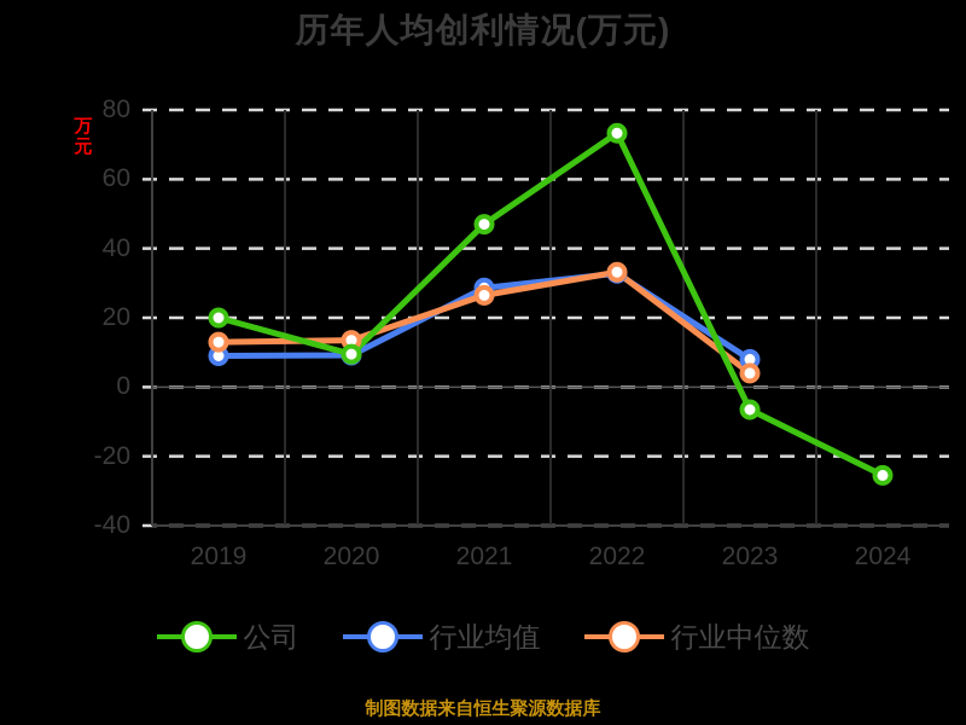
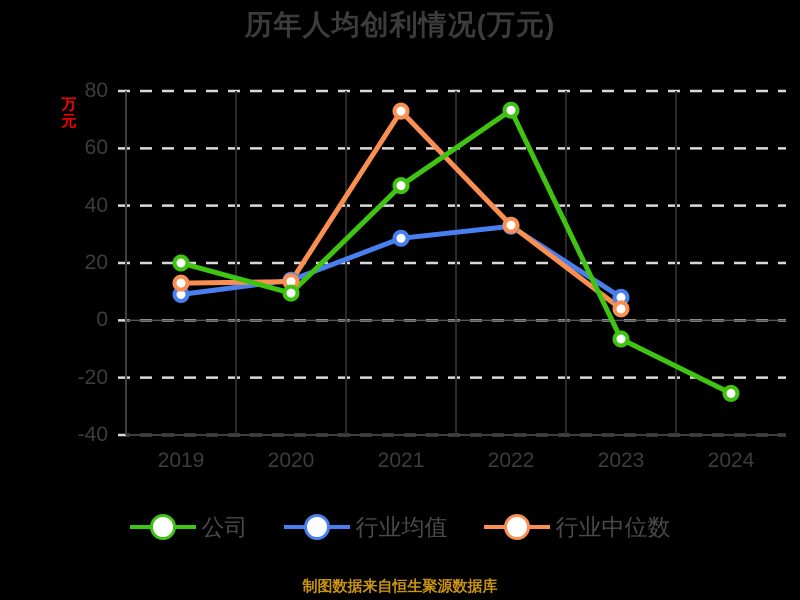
行业均值/2020: 9 -> 14
行业中位数/2021: 26 -> 73
